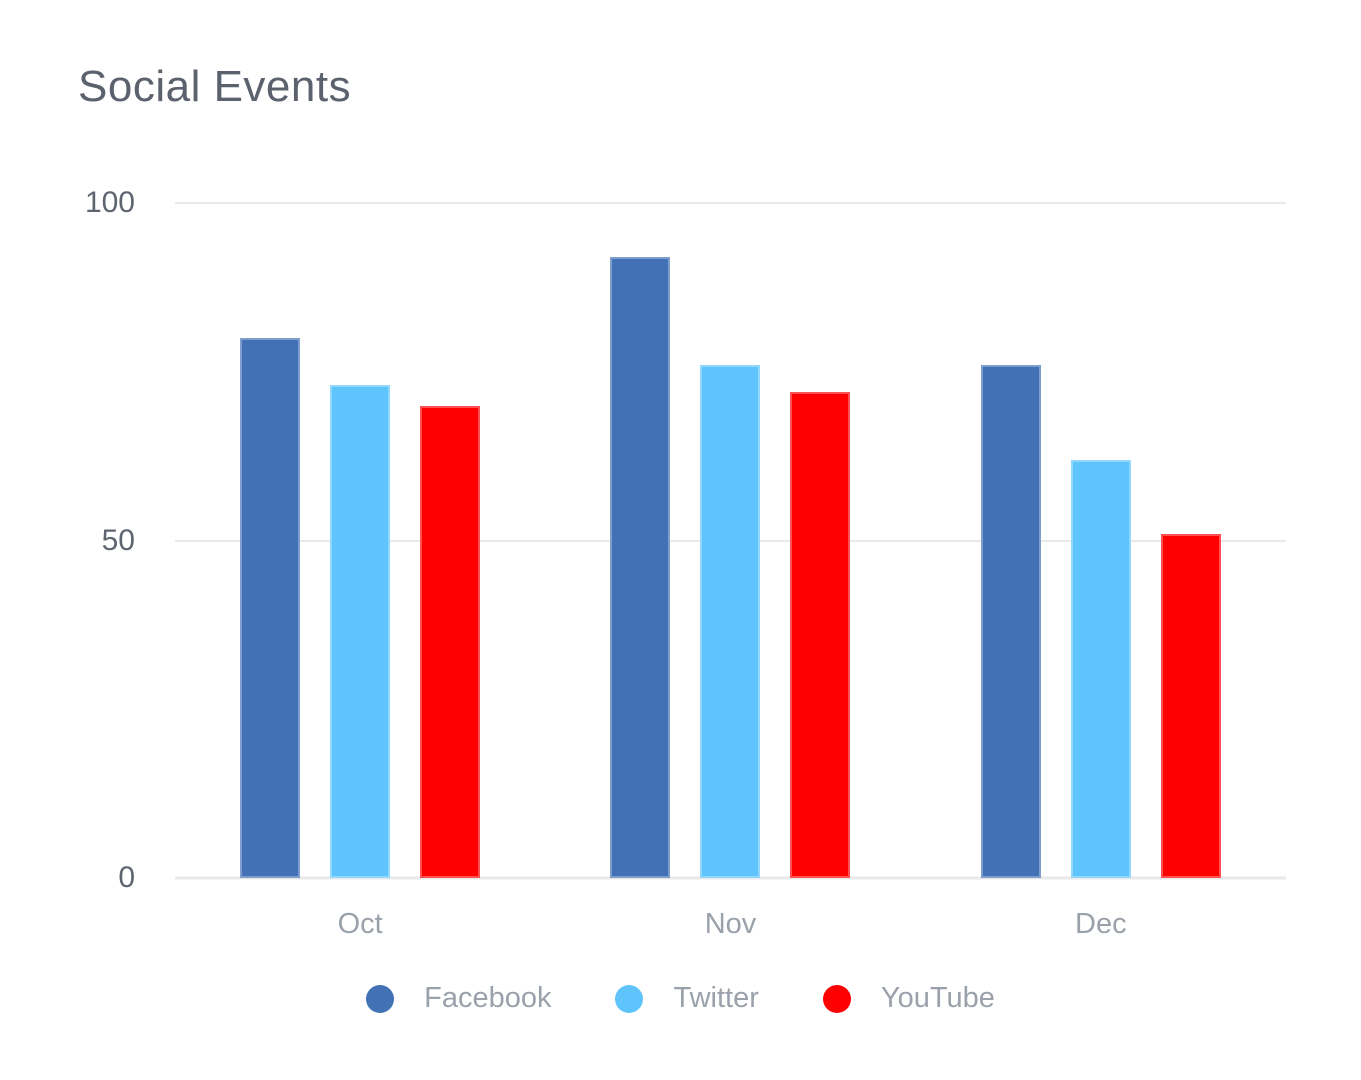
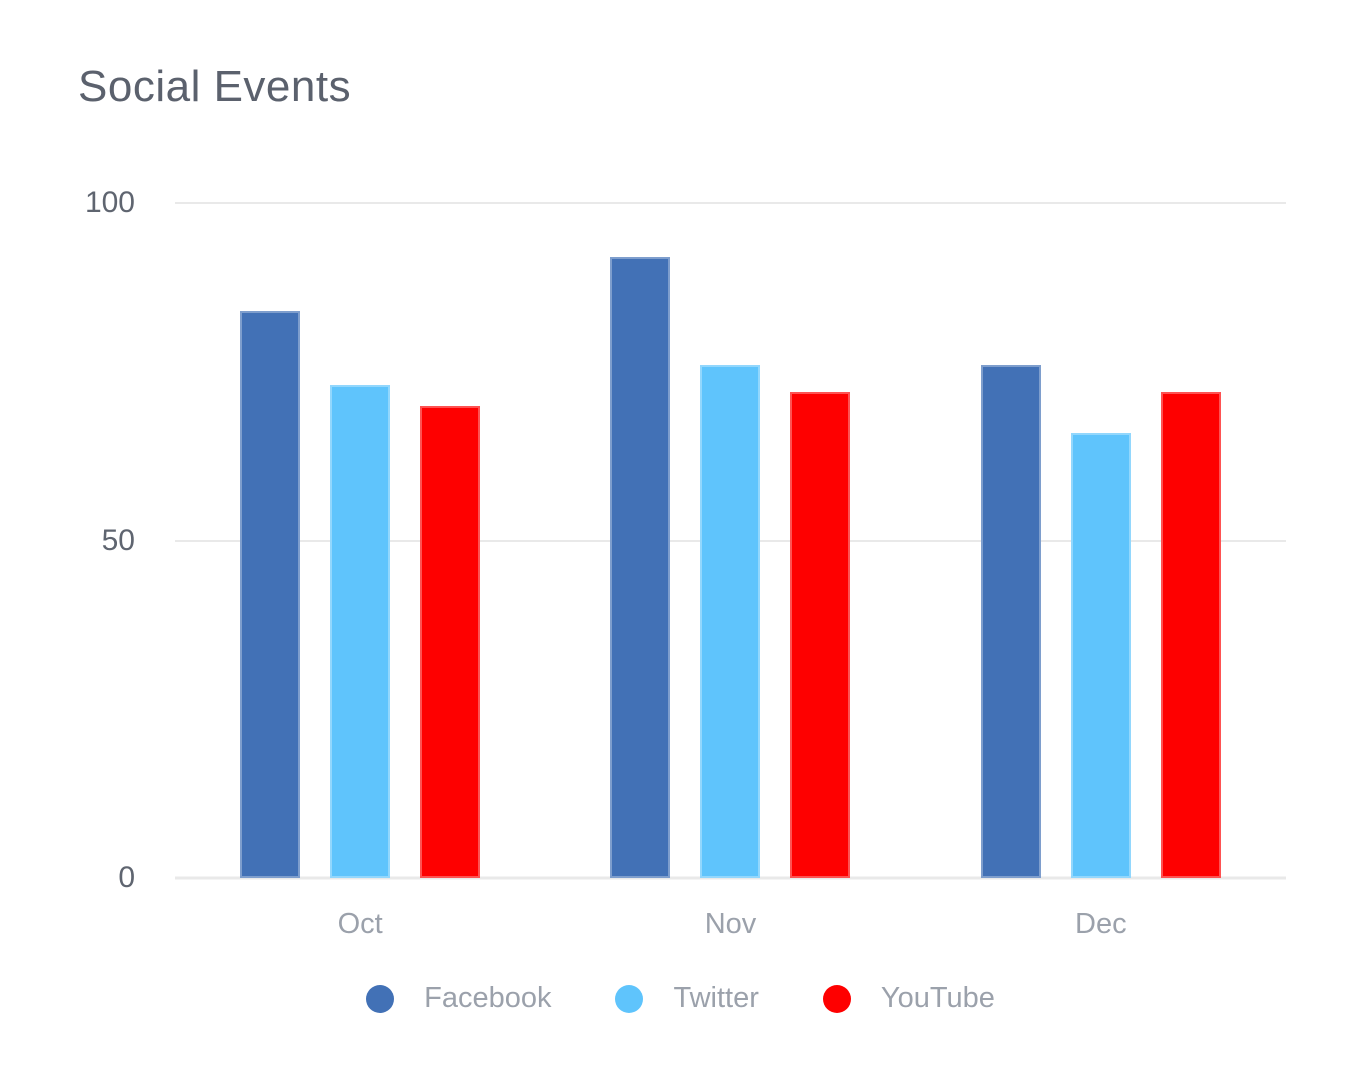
Facebook/Oct: 80 -> 84
Twitter/Dec: 62 -> 66
YouTube/Dec: 51 -> 72
